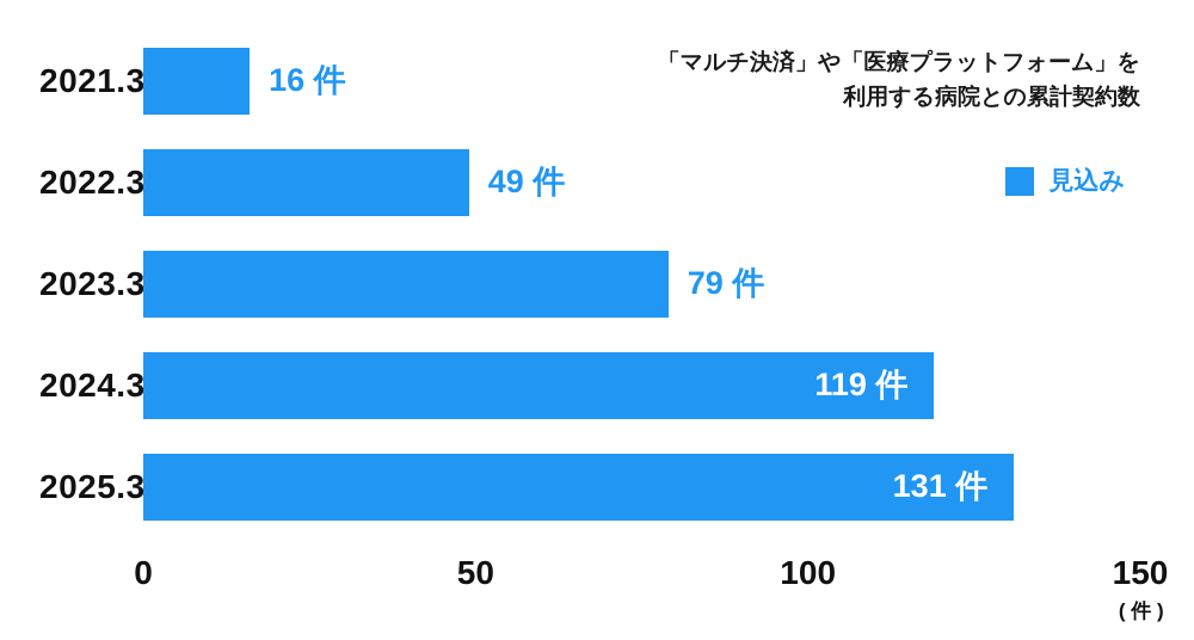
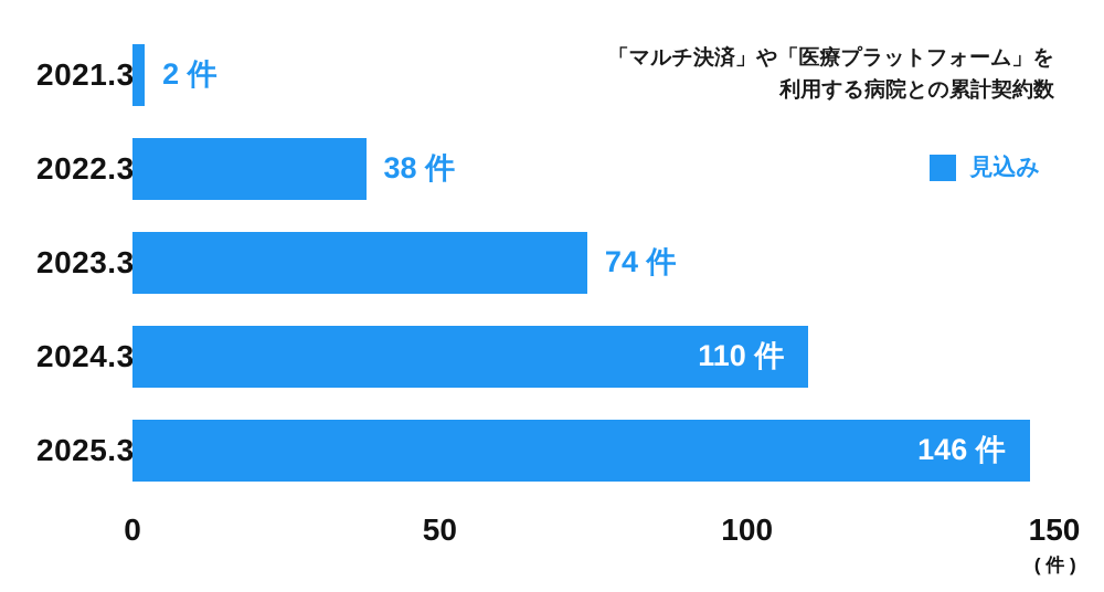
2021.3: 16 -> 2
2022.3: 49 -> 38
2023.3: 79 -> 74
2024.3: 119 -> 110
2025.3: 131 -> 146
